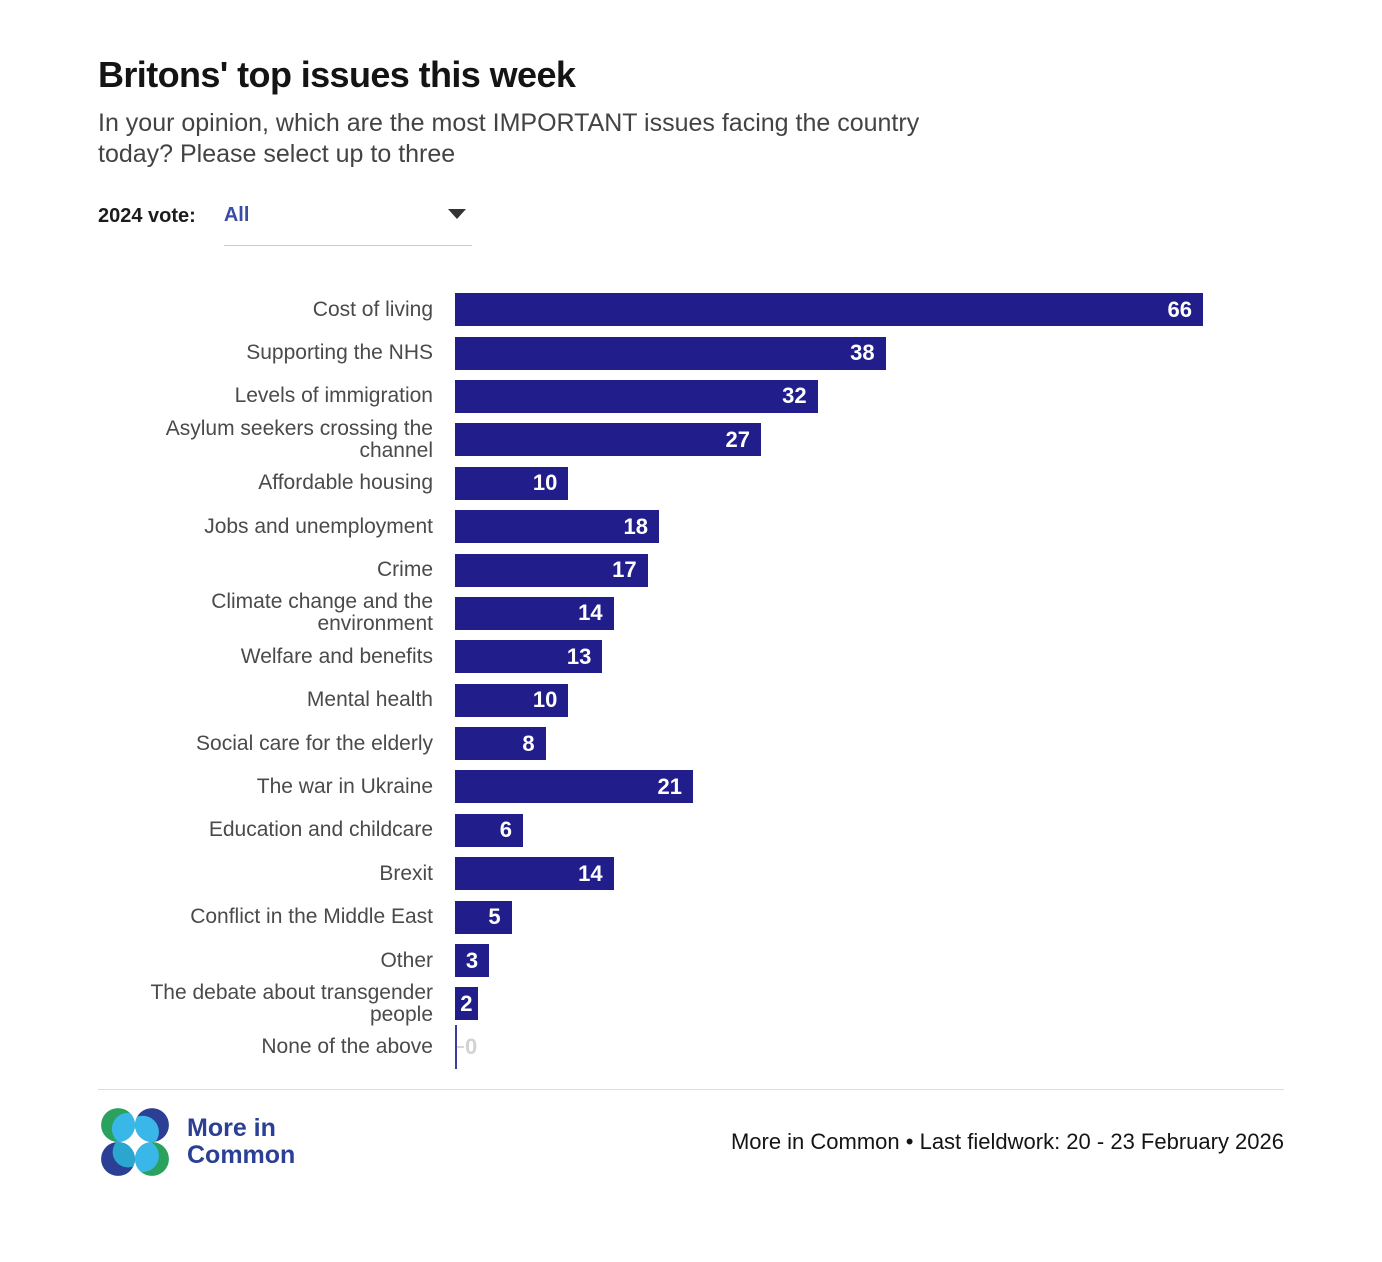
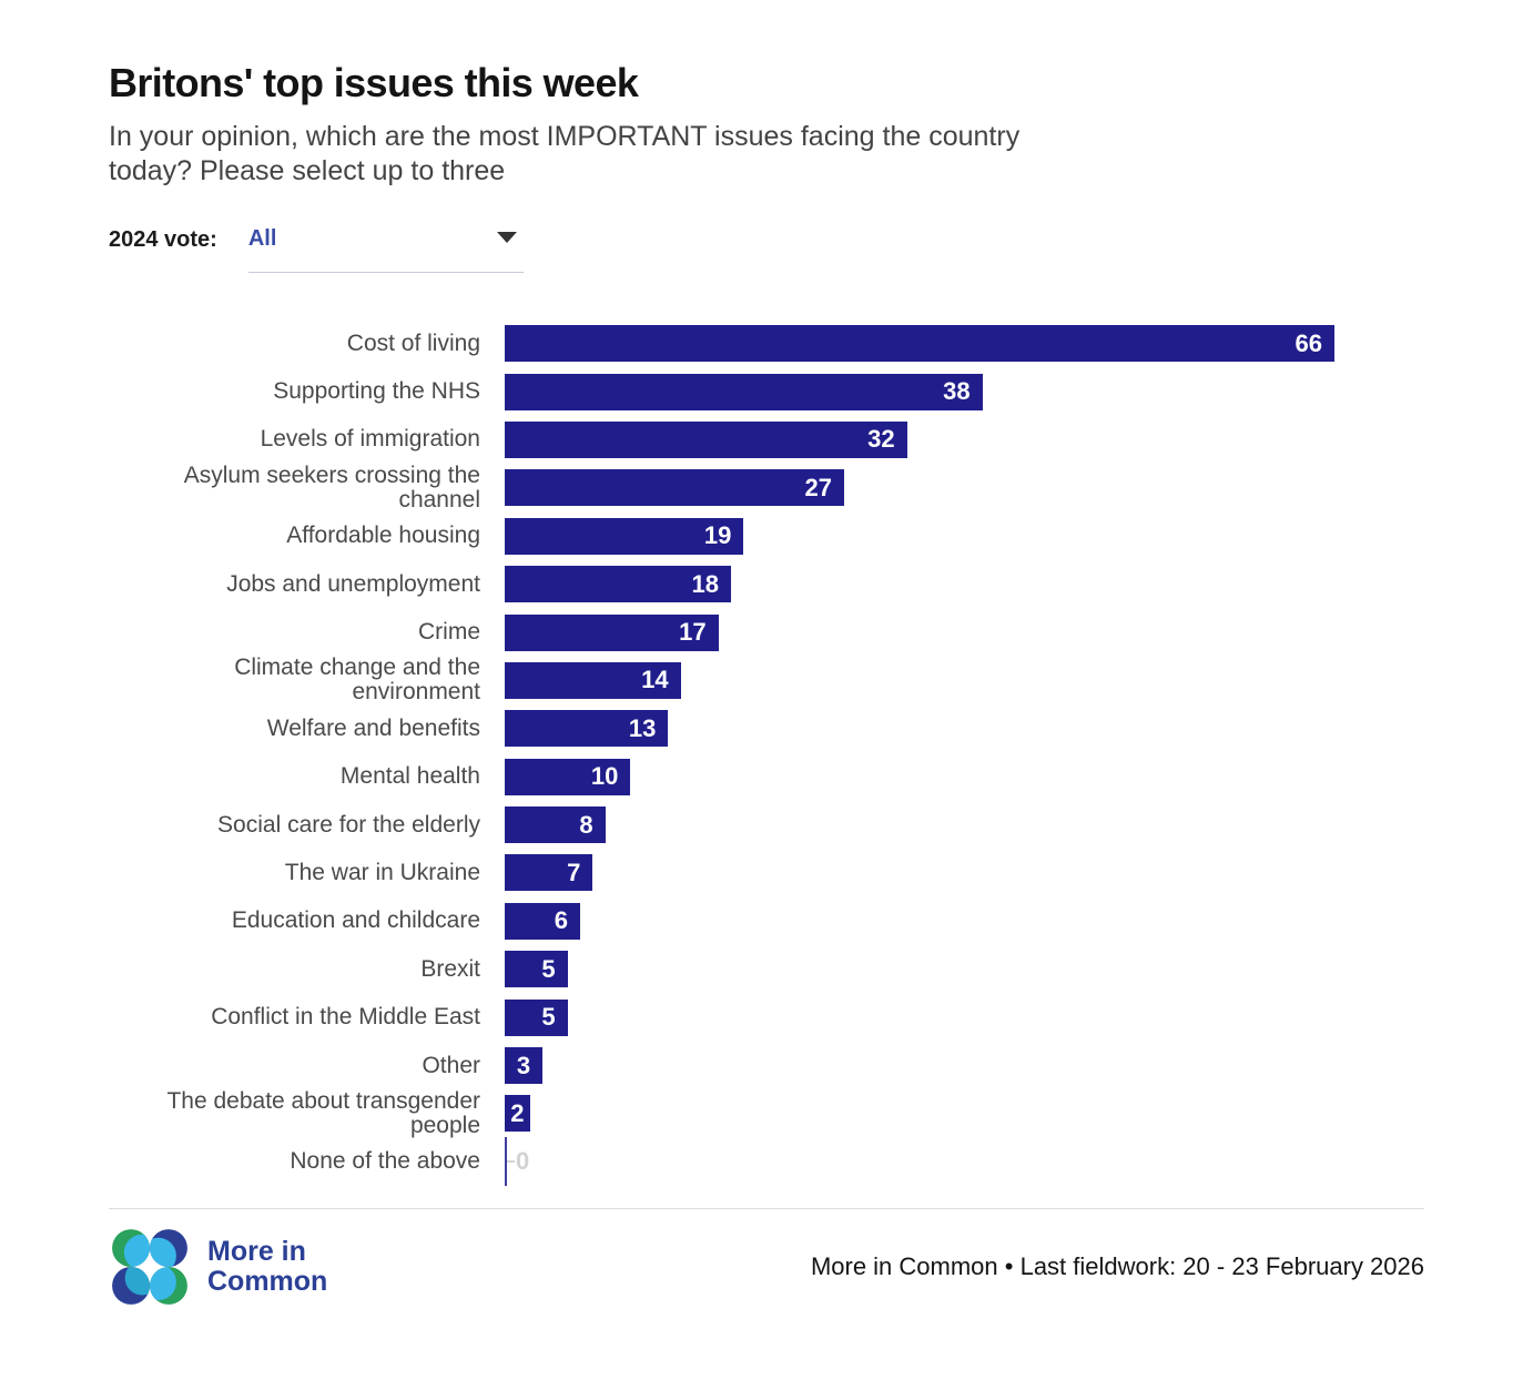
Affordable housing: 10 -> 19
The war in Ukraine: 21 -> 7
Brexit: 14 -> 5
